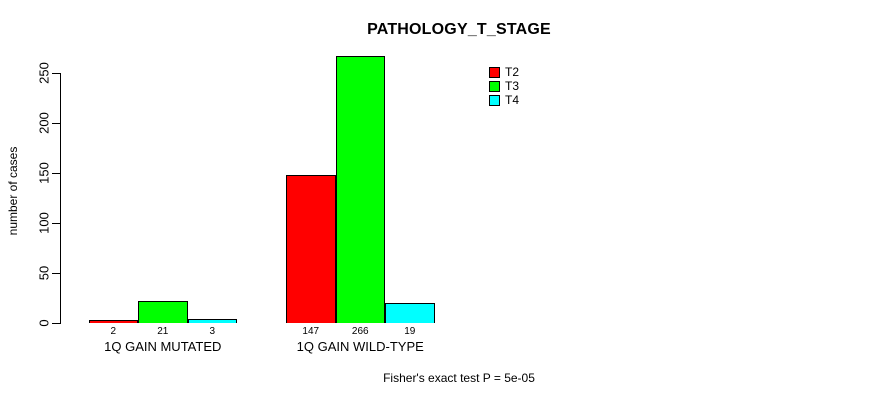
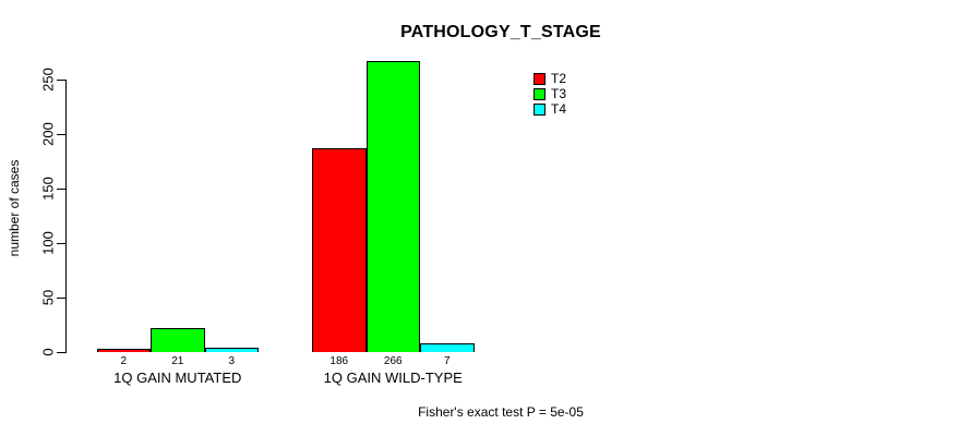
T2/1Q GAIN WILD-TYPE: 147 -> 186
T4/1Q GAIN WILD-TYPE: 19 -> 7
